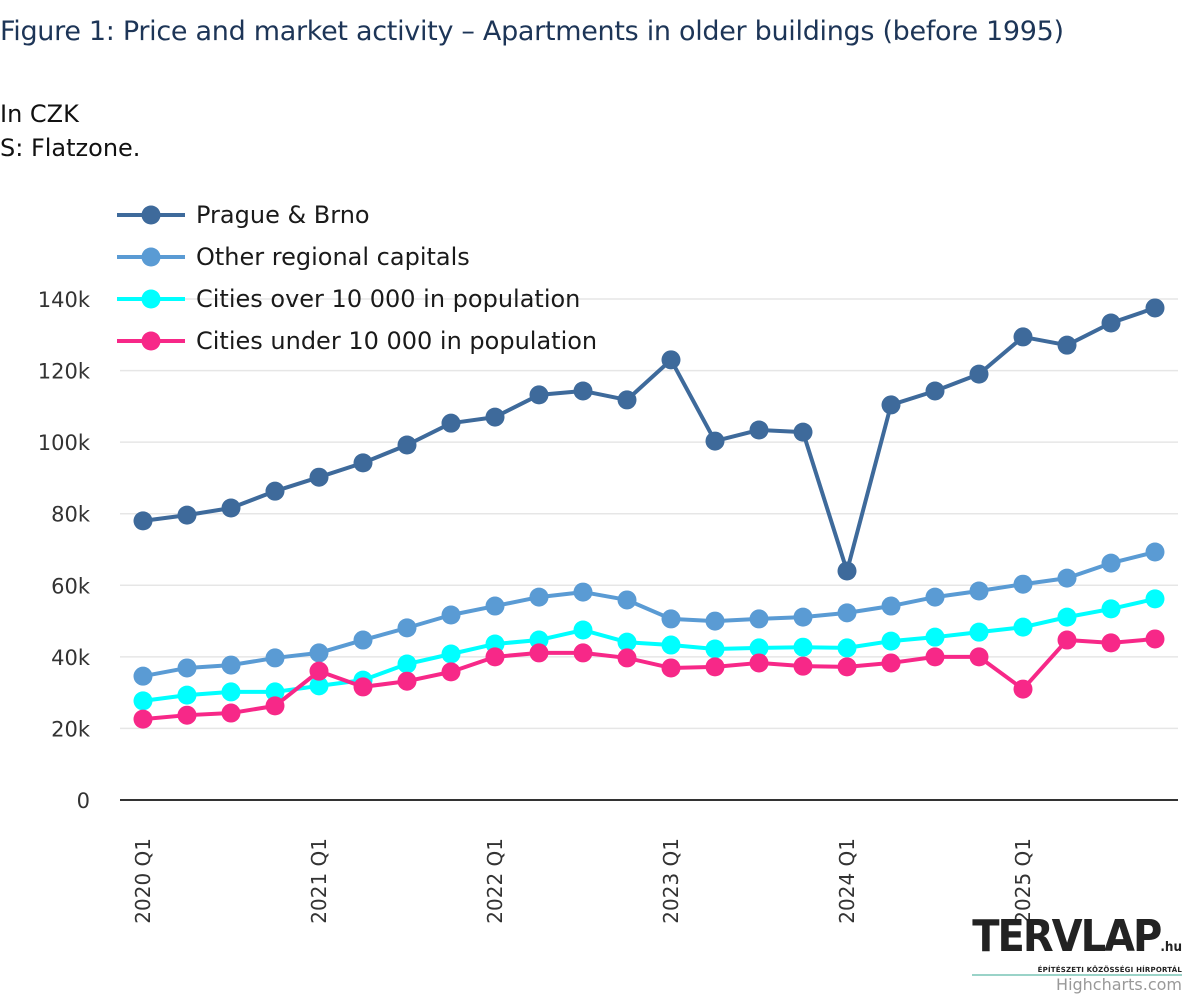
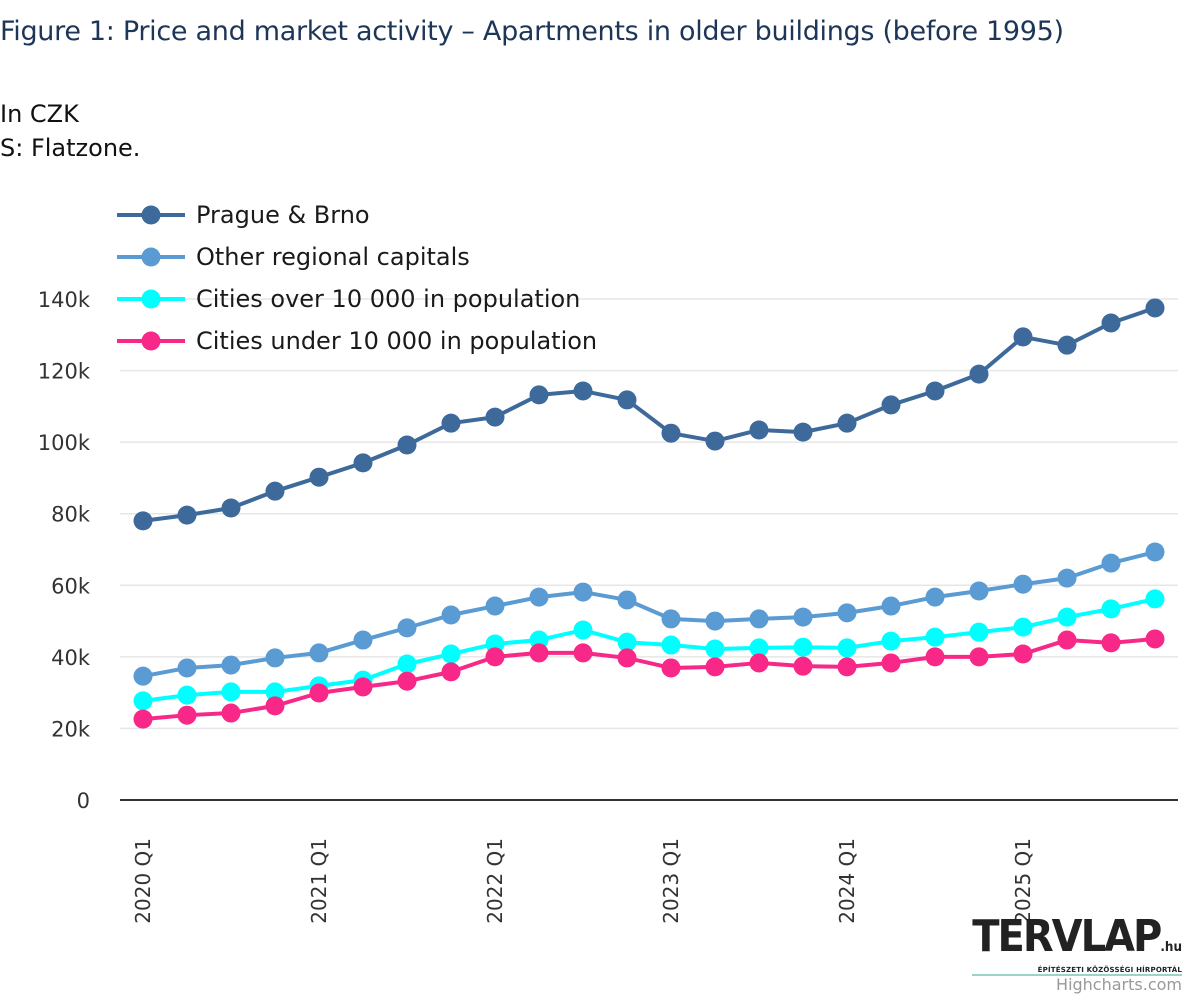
Cities under 10 000 in population/2021 Q1: 36k -> 30k
Prague & Brno/2023 Q1: 123k -> 102k
Prague & Brno/2024 Q1: 64k -> 105k
Cities under 10 000 in population/2025 Q1: 31k -> 41k
